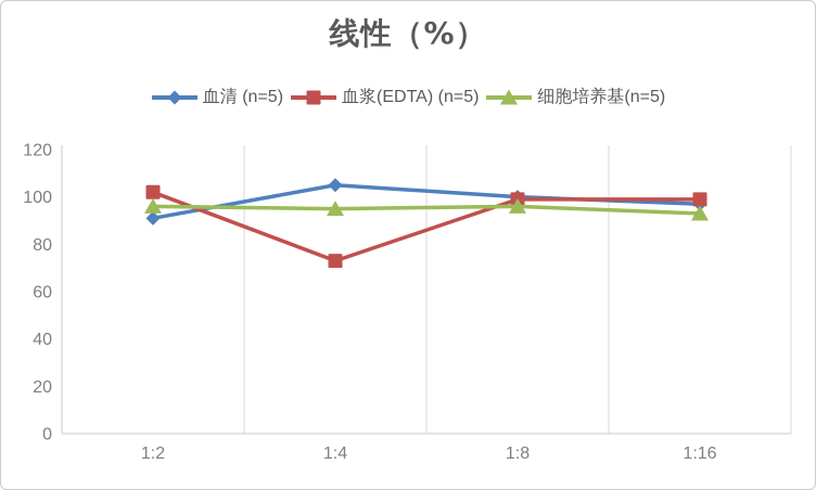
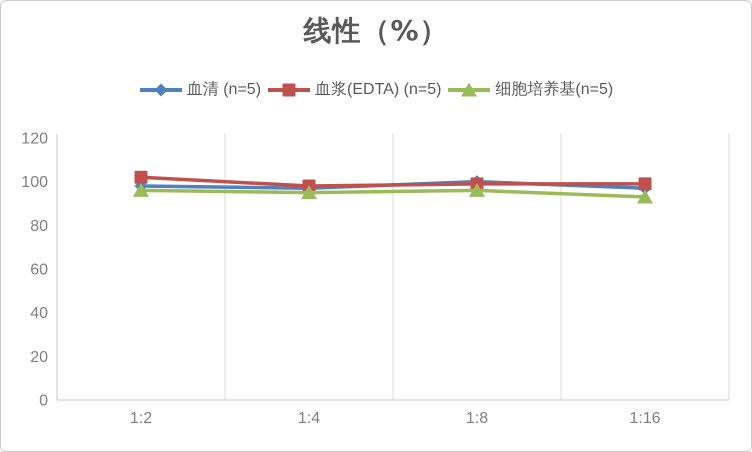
血清 (n=5)/1:2: 91 -> 98
血清 (n=5)/1:4: 105 -> 97
血浆(EDTA) (n=5)/1:4: 73 -> 98
